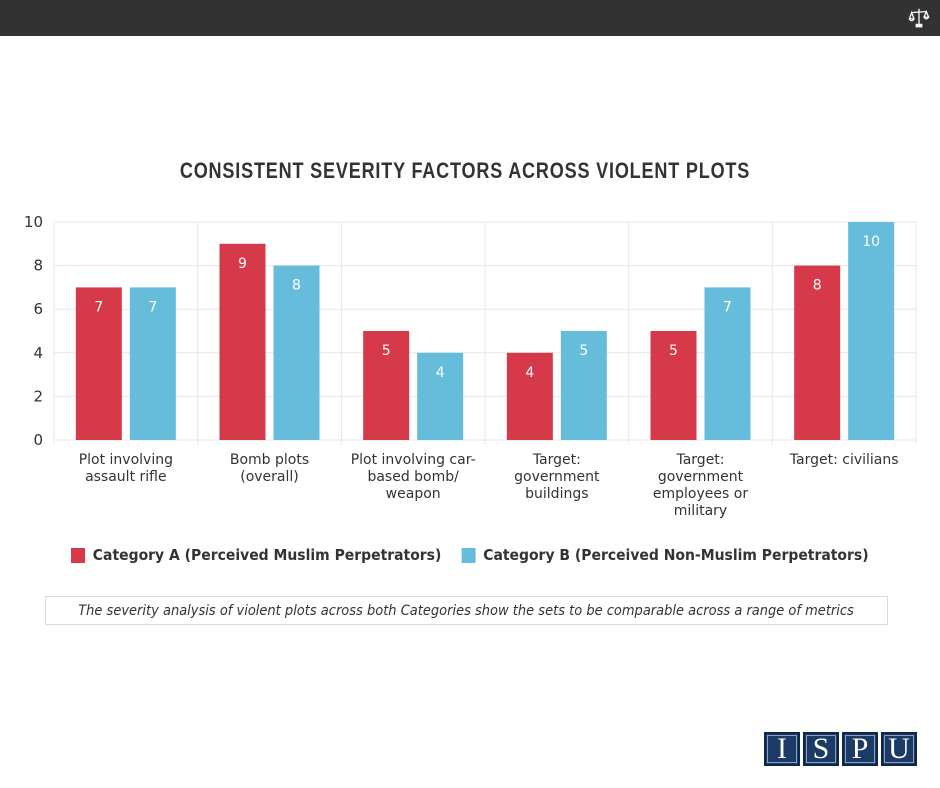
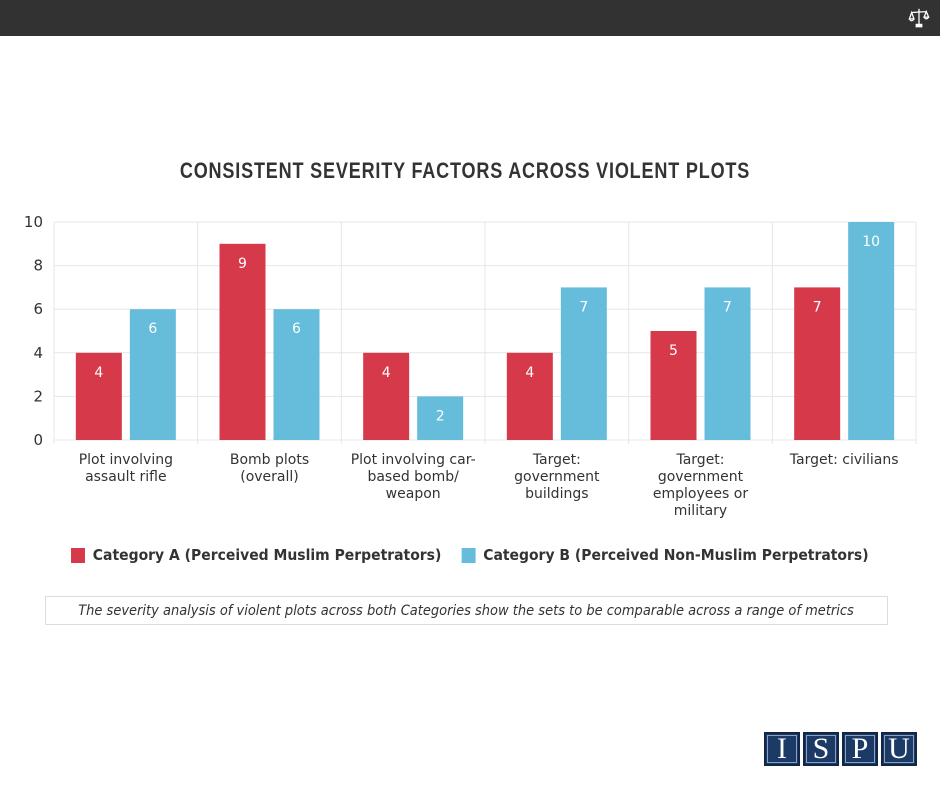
Category A (Perceived Muslim Perpetrators)/Plot involving assault rifle: 7 -> 4
Category B (Perceived Non-Muslim Perpetrators)/Plot involving assault rifle: 7 -> 6
Category B (Perceived Non-Muslim Perpetrators)/Bomb plots (overall): 8 -> 6
Category A (Perceived Muslim Perpetrators)/Plot involving car-based bomb/ weapon: 5 -> 4
Category B (Perceived Non-Muslim Perpetrators)/Plot involving car-based bomb/ weapon: 4 -> 2
Category B (Perceived Non-Muslim Perpetrators)/Target: government buildings: 5 -> 7
Category A (Perceived Muslim Perpetrators)/Target: civilians: 8 -> 7
